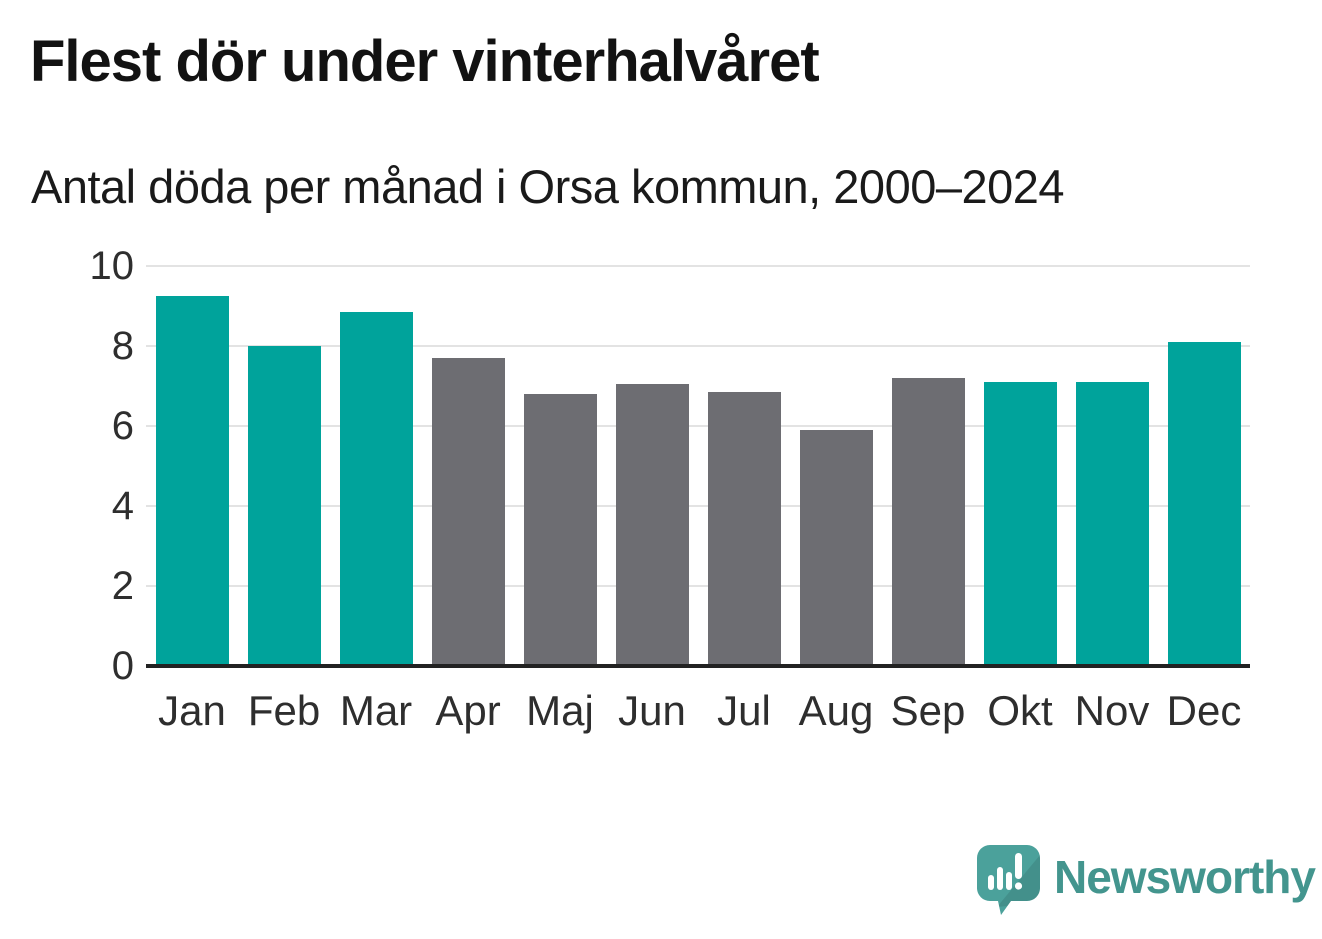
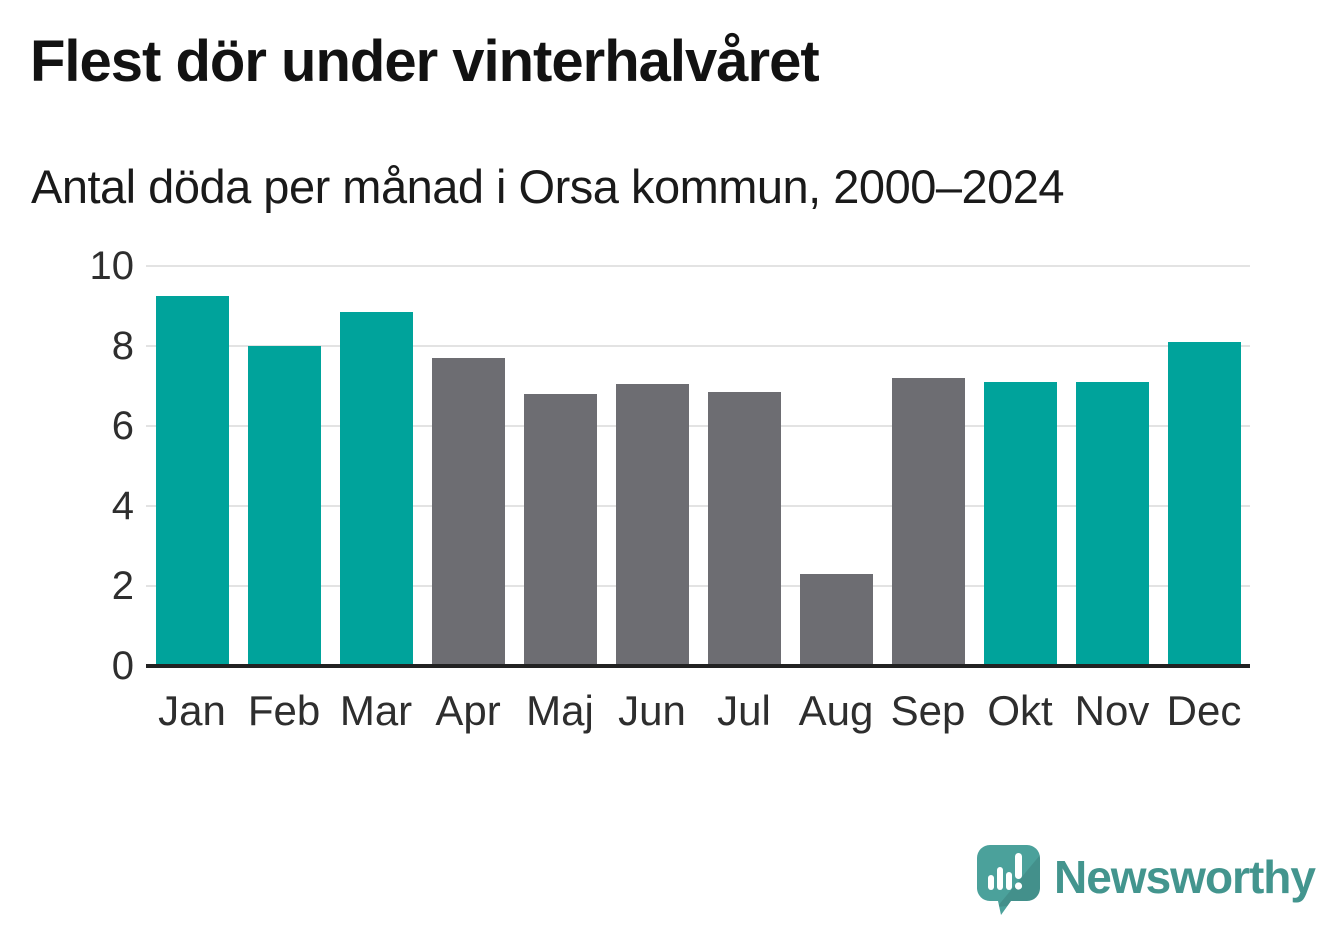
Aug: 5.9 -> 2.3
